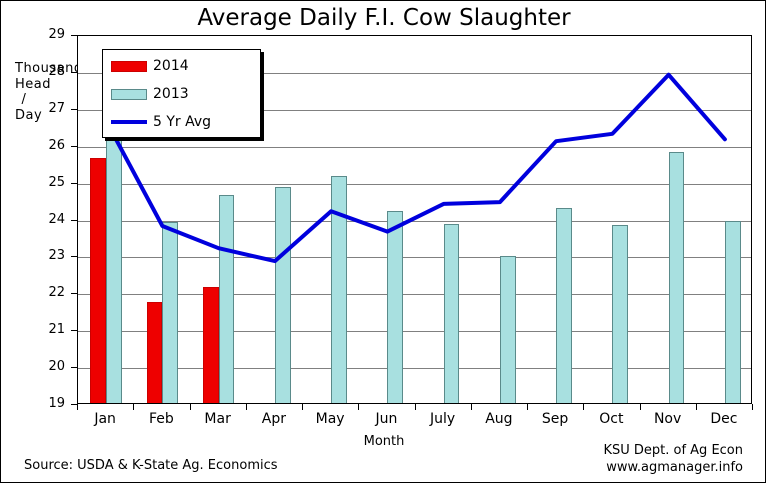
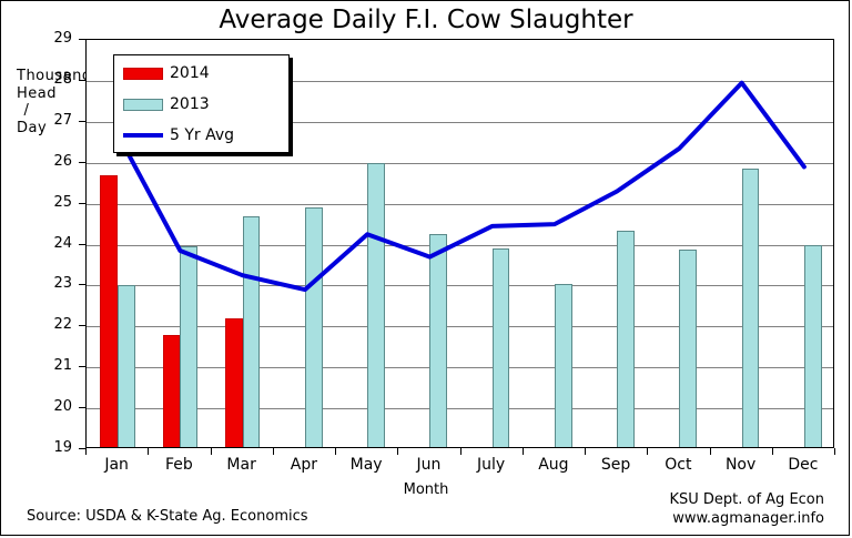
2013/Jan: 26.2 -> 23.0
2013/May: 25.2 -> 26.0
5 Yr Avg/Sep: 26.1 -> 25.3
5 Yr Avg/Dec: 26.2 -> 25.9
